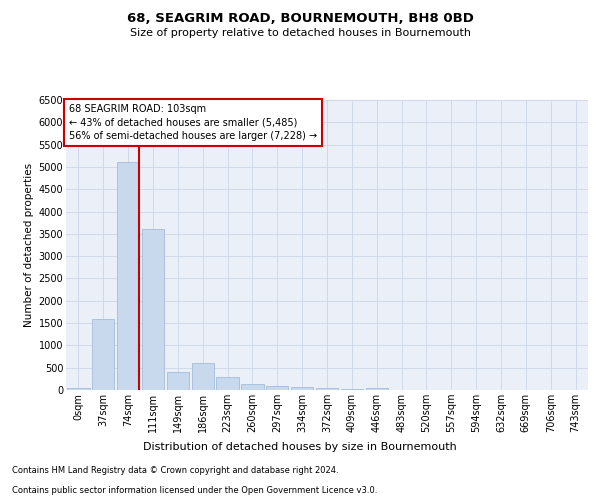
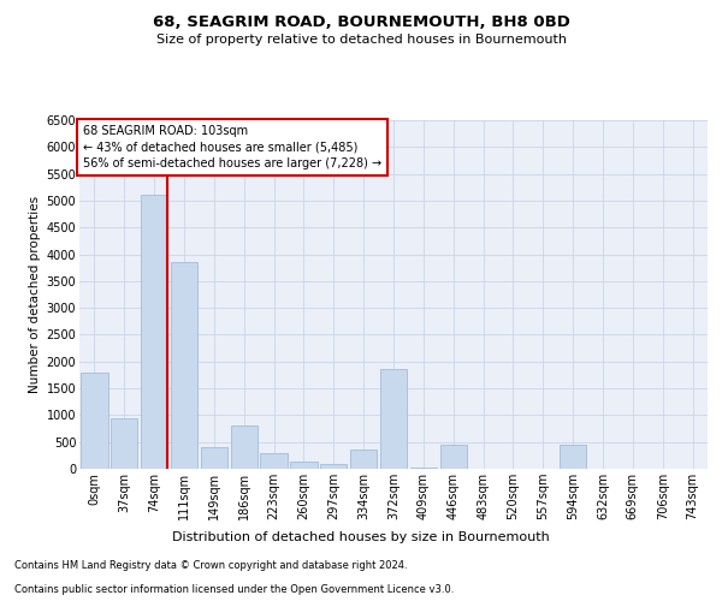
0sqm: 50 -> 1800
37sqm: 1600 -> 950
111sqm: 3600 -> 3850
186sqm: 600 -> 800
334sqm: 60 -> 350
372sqm: 40 -> 1850
446sqm: 50 -> 450
594sqm: 0 -> 450
